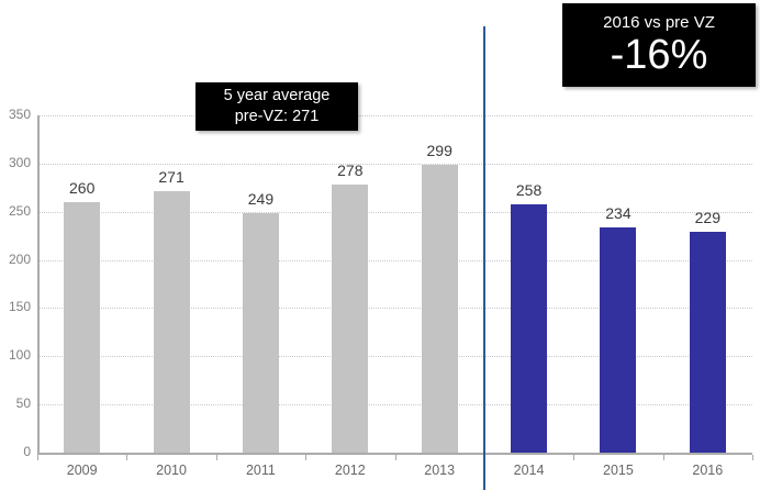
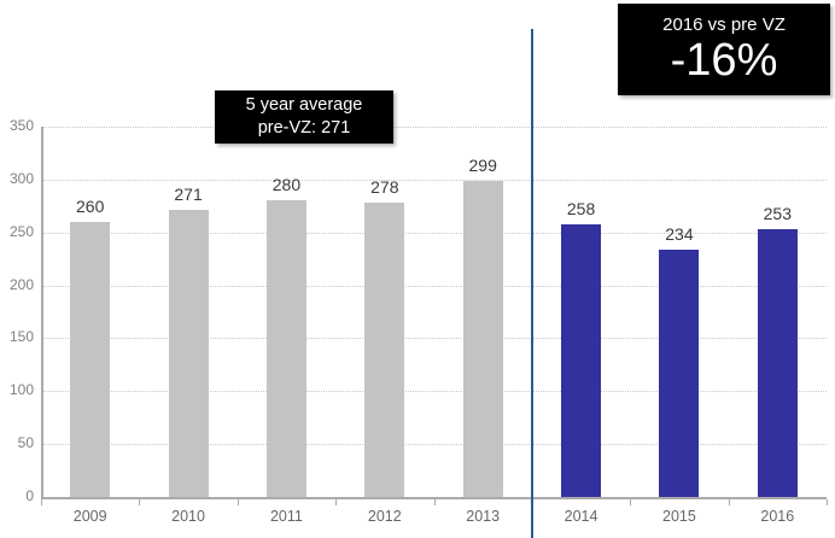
2011: 249 -> 280
2016: 229 -> 253
